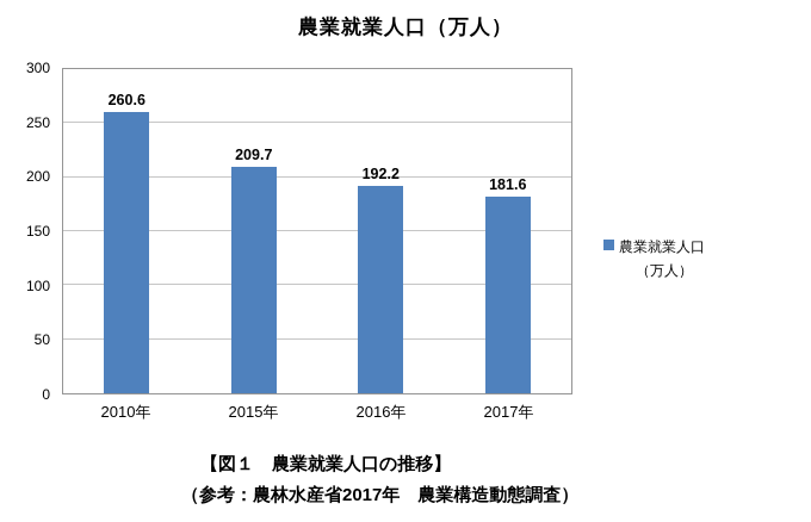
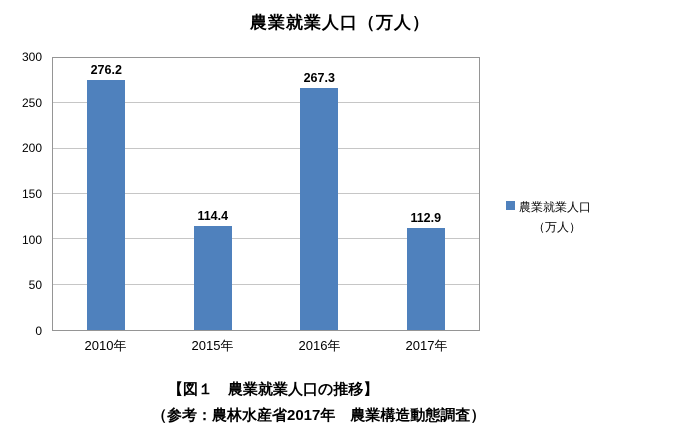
2010年: 260.6 -> 276.2
2015年: 209.7 -> 114.4
2016年: 192.2 -> 267.3
2017年: 181.6 -> 112.9
